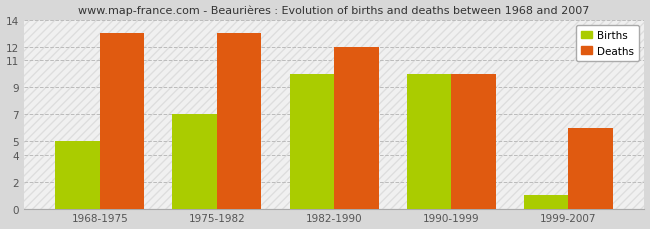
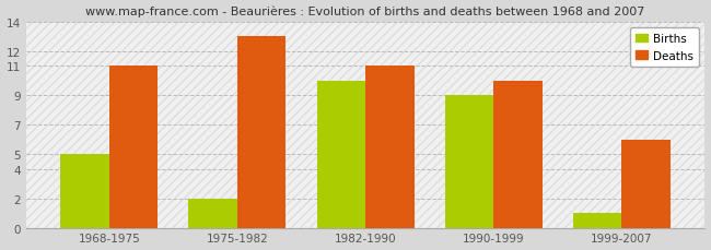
Deaths/1968-1975: 13 -> 11
Births/1975-1982: 7 -> 2
Deaths/1982-1990: 12 -> 11
Births/1990-1999: 10 -> 9
